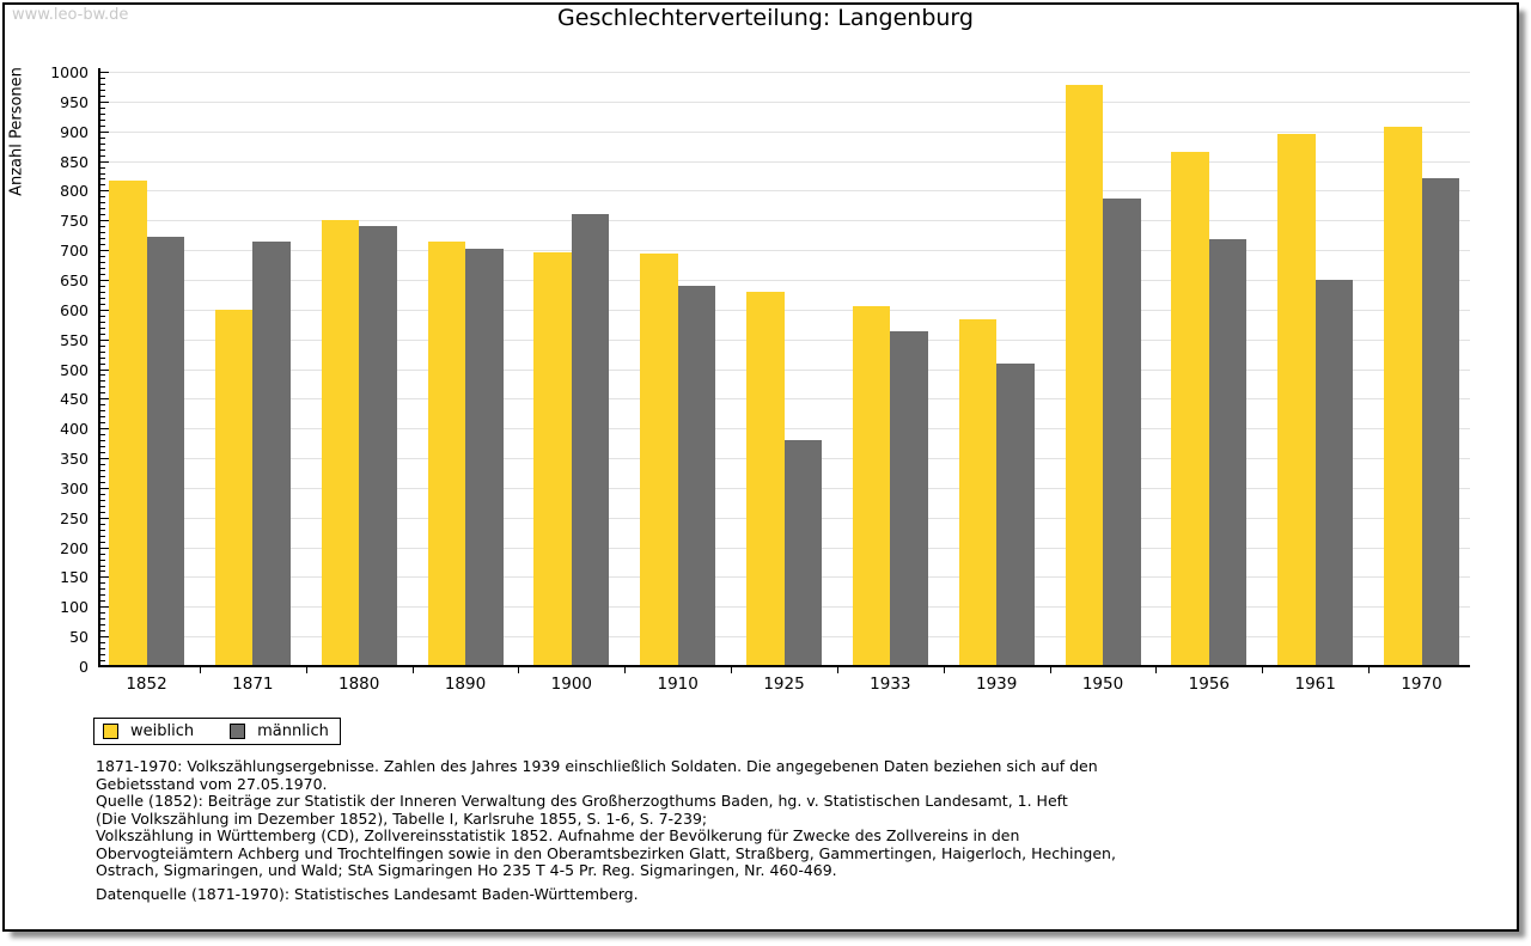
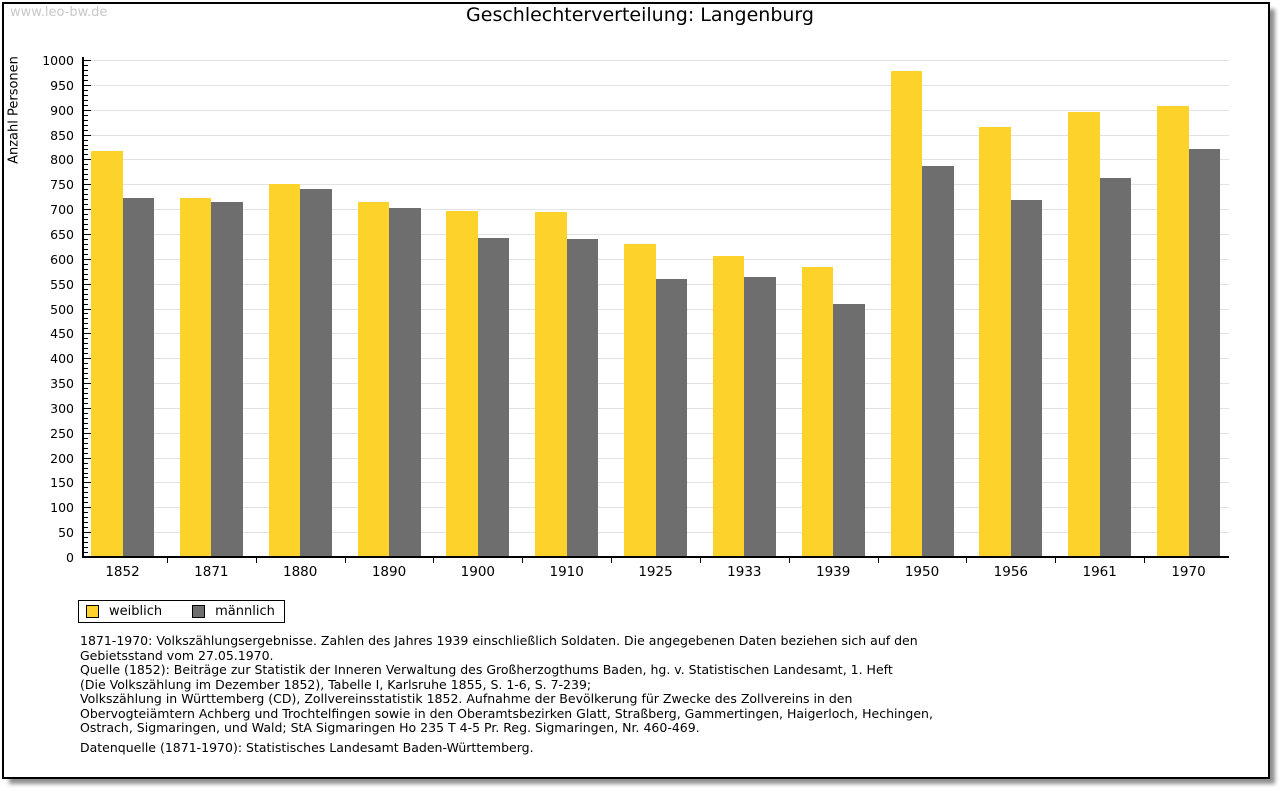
weiblich/1871: 600 -> 720
männlich/1900: 760 -> 640
männlich/1925: 380 -> 560
männlich/1961: 650 -> 760
